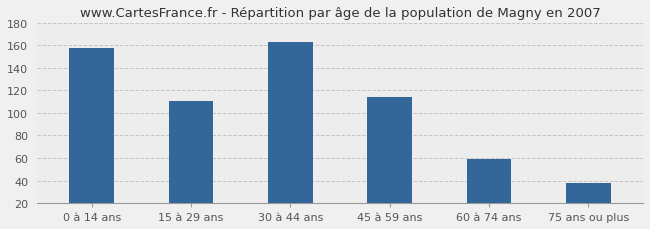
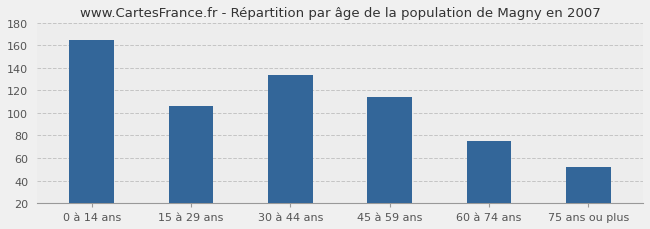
0 à 14 ans: 158 -> 165
15 à 29 ans: 111 -> 106
30 à 44 ans: 163 -> 134
60 à 74 ans: 59 -> 75
75 ans ou plus: 38 -> 52
